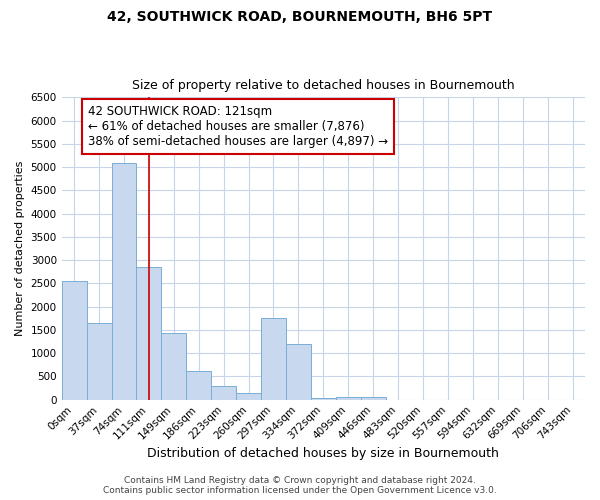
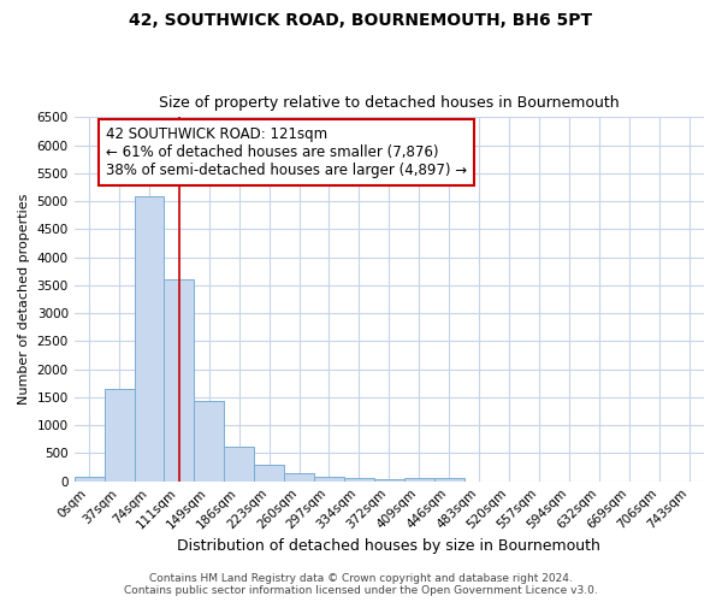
0sqm: 2550 -> 70
111sqm: 2850 -> 3600
297sqm: 1750 -> 80
334sqm: 1200 -> 50
